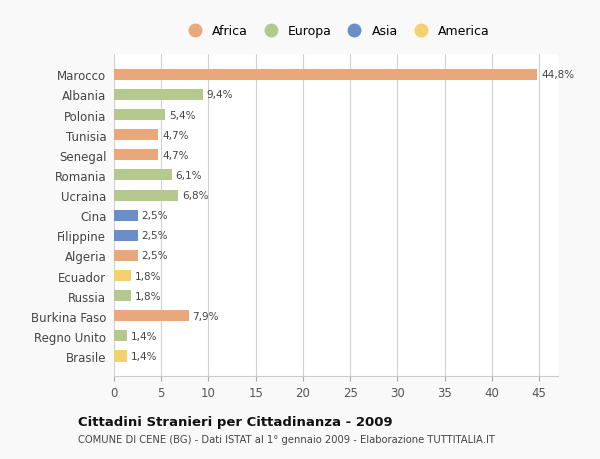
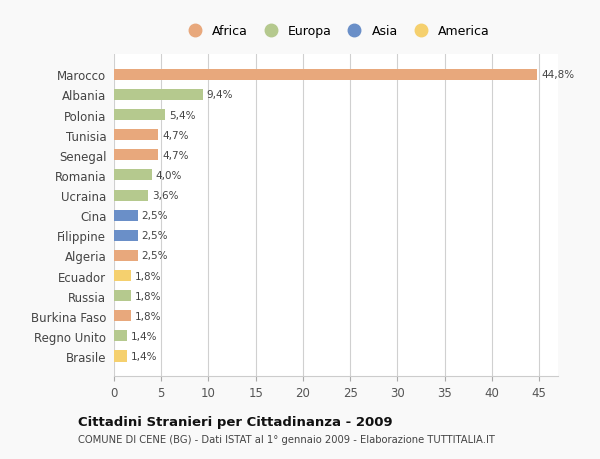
Romania: 6,1% -> 4,0%
Ucraina: 6,8% -> 3,6%
Burkina Faso: 7,9% -> 1,8%
